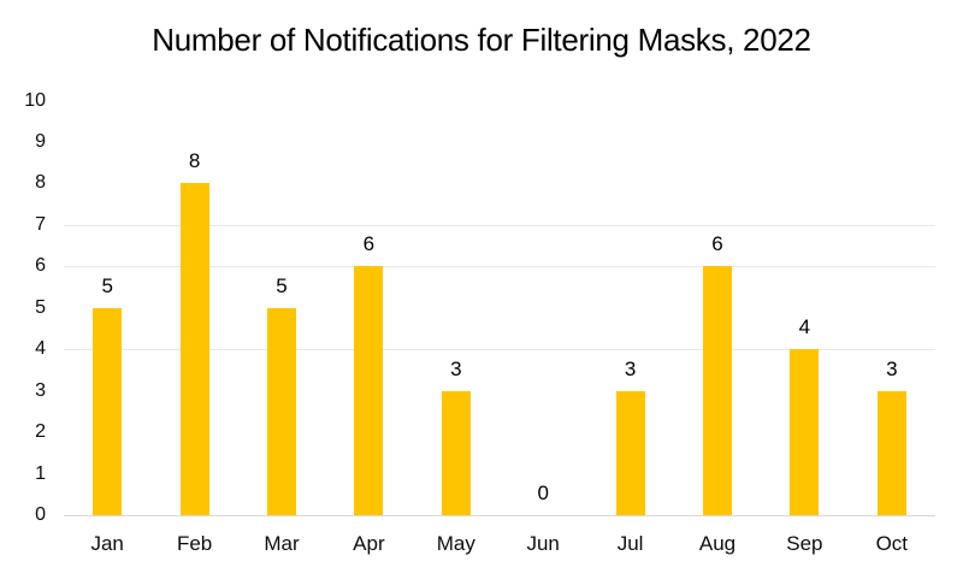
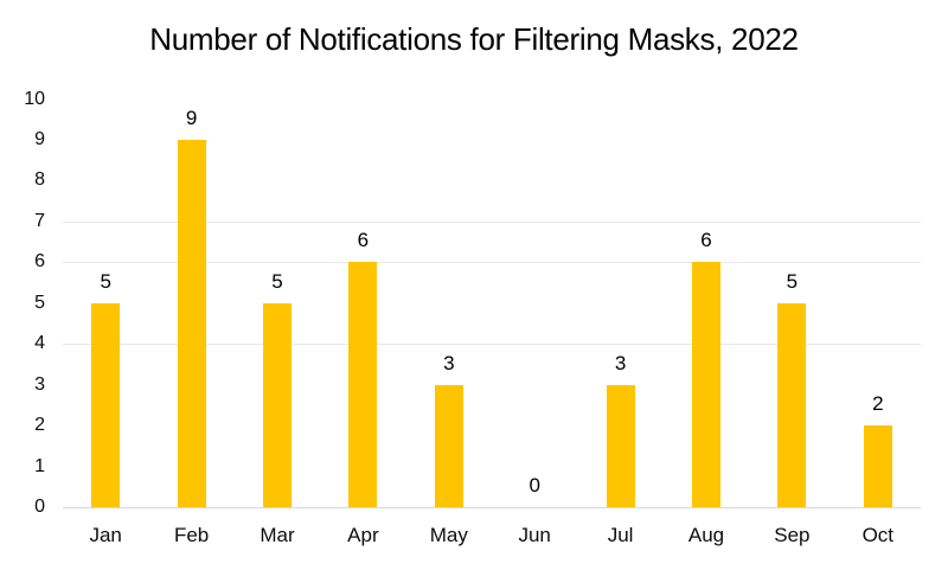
Feb: 8 -> 9
Sep: 4 -> 5
Oct: 3 -> 2
